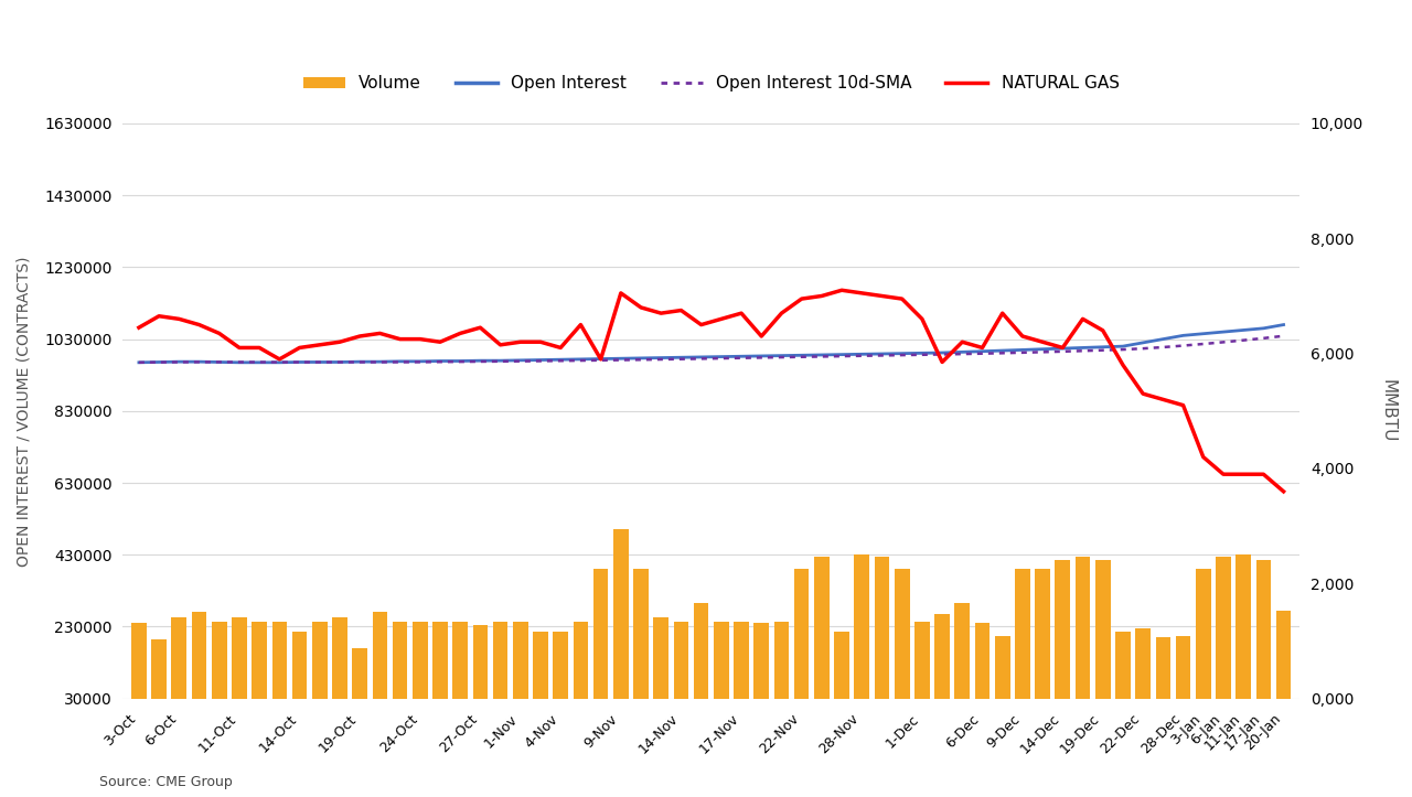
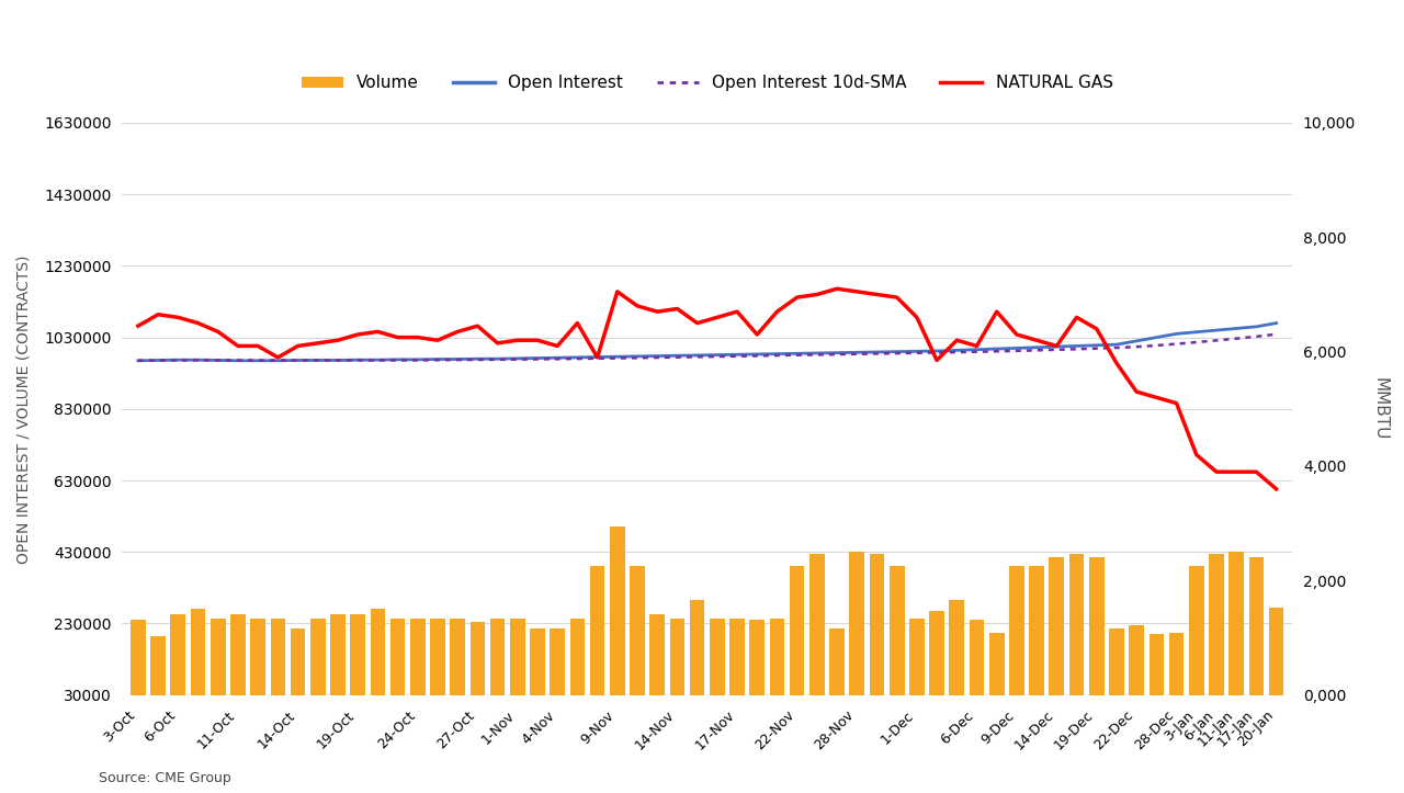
Volume/19-Oct: 170000 -> 255000
